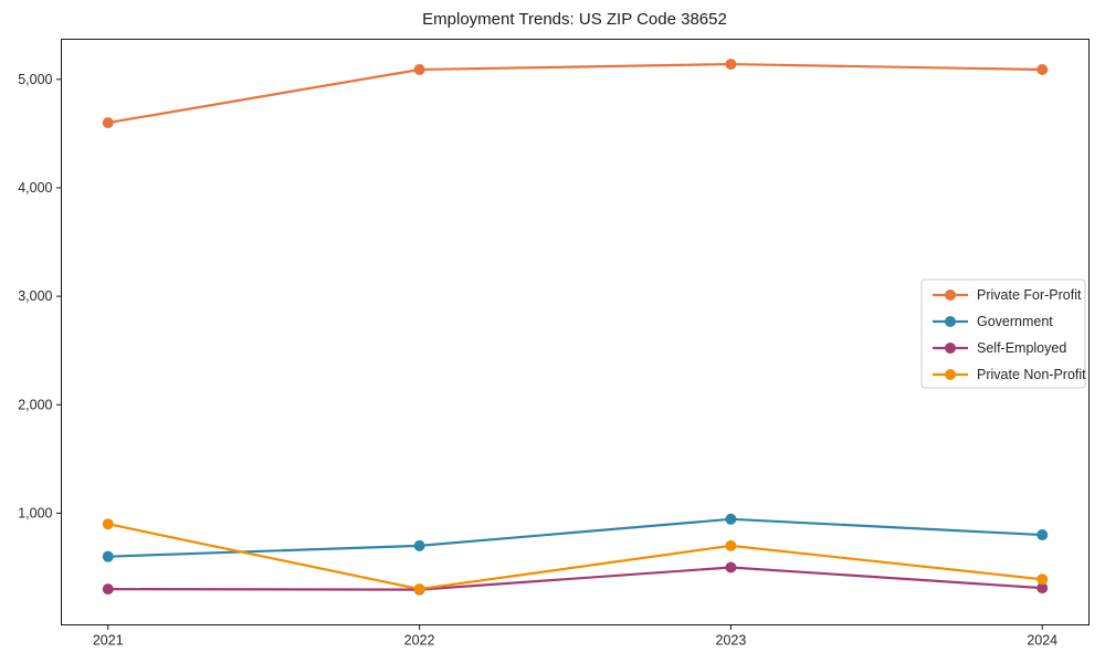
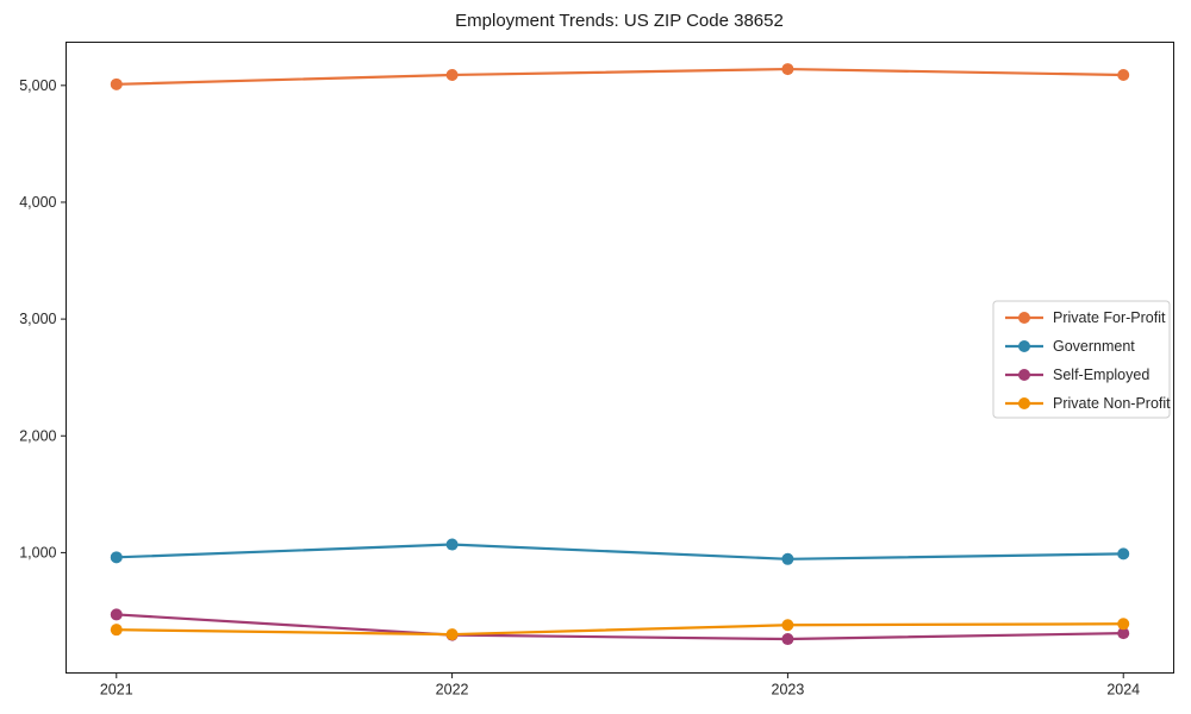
Private For-Profit/2021: 4600 -> 5000
Government/2021: 600 -> 1000
Self-Employed/2021: 300 -> 500
Private Non-Profit/2021: 900 -> 300
Government/2022: 700 -> 1100
Self-Employed/2023: 500 -> 300
Private Non-Profit/2023: 700 -> 400
Government/2024: 800 -> 1000
